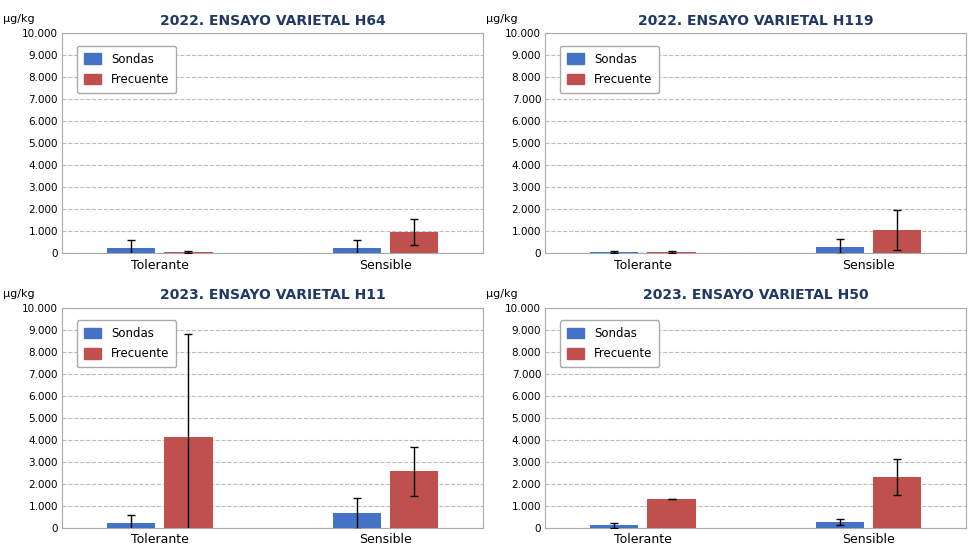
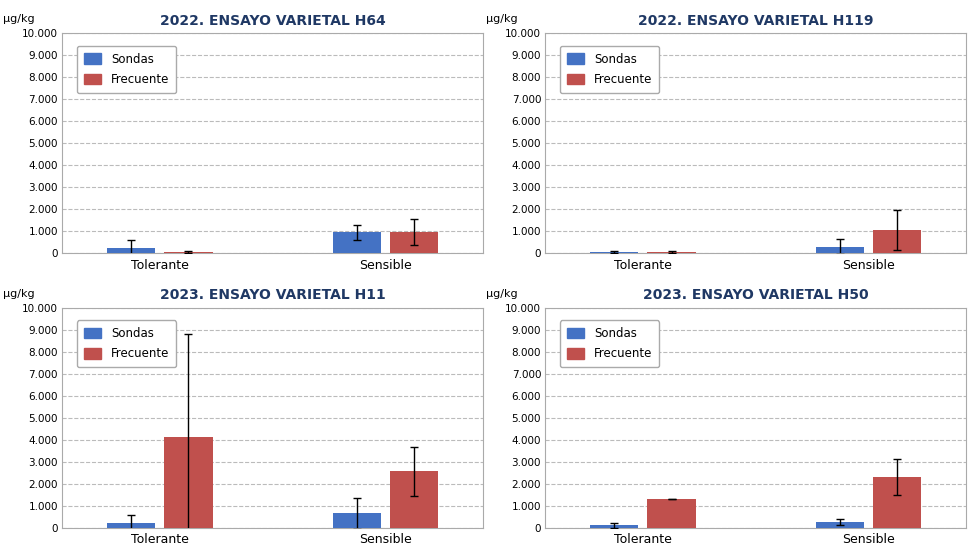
2022. ENSAYO VARIETAL H64/Sondas/Sensible: 250 -> 950
